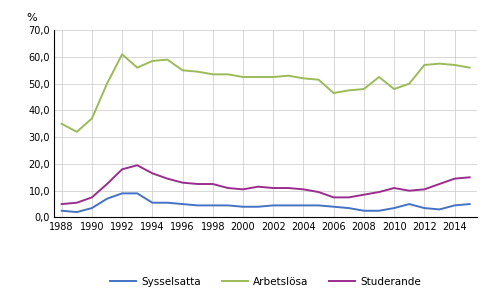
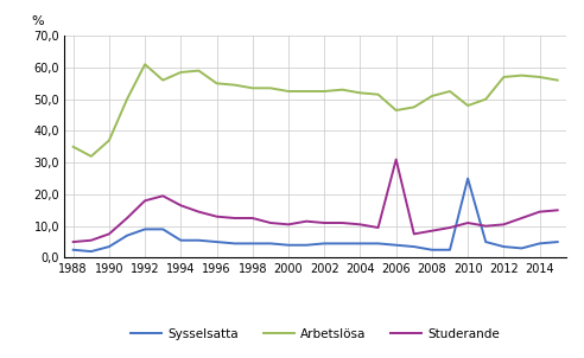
Studerande/2006: 7,5 -> 31,0
Arbetslösa/2008: 48,0 -> 51,0
Sysselsatta/2010: 3,5 -> 25,0
